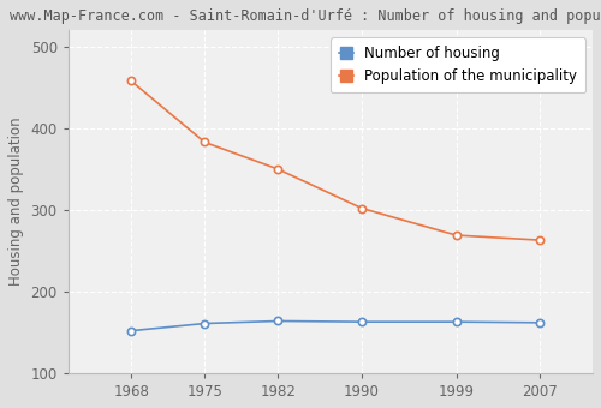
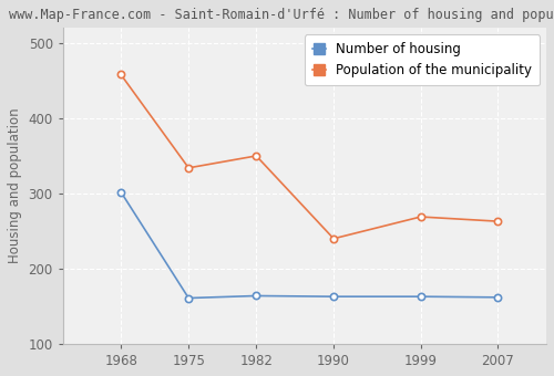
Number of housing/1968: 152 -> 302
Population of the municipality/1975: 383 -> 334
Population of the municipality/1990: 302 -> 240
